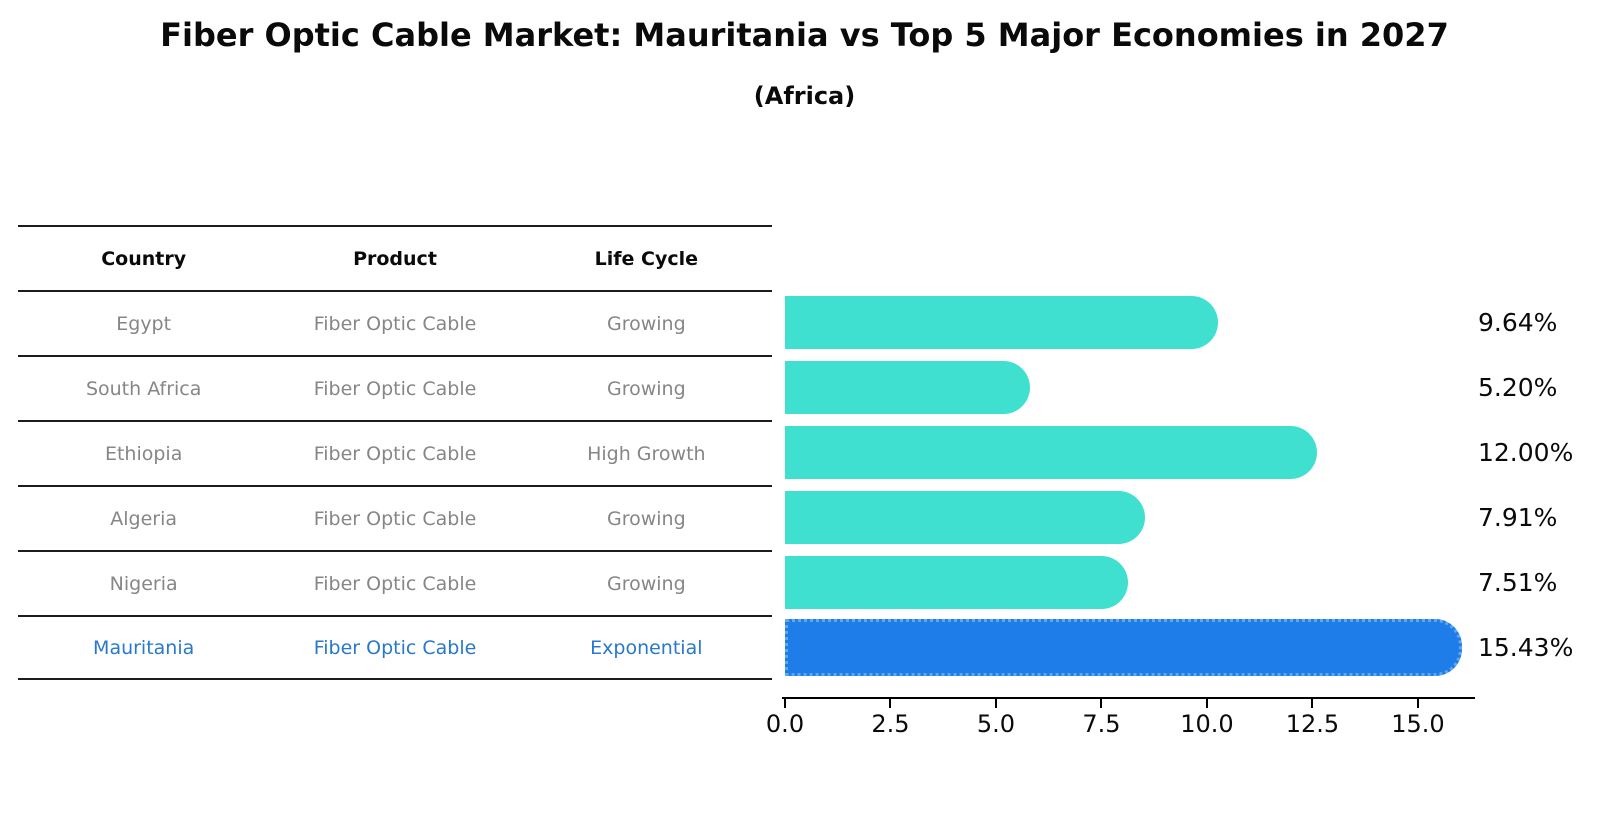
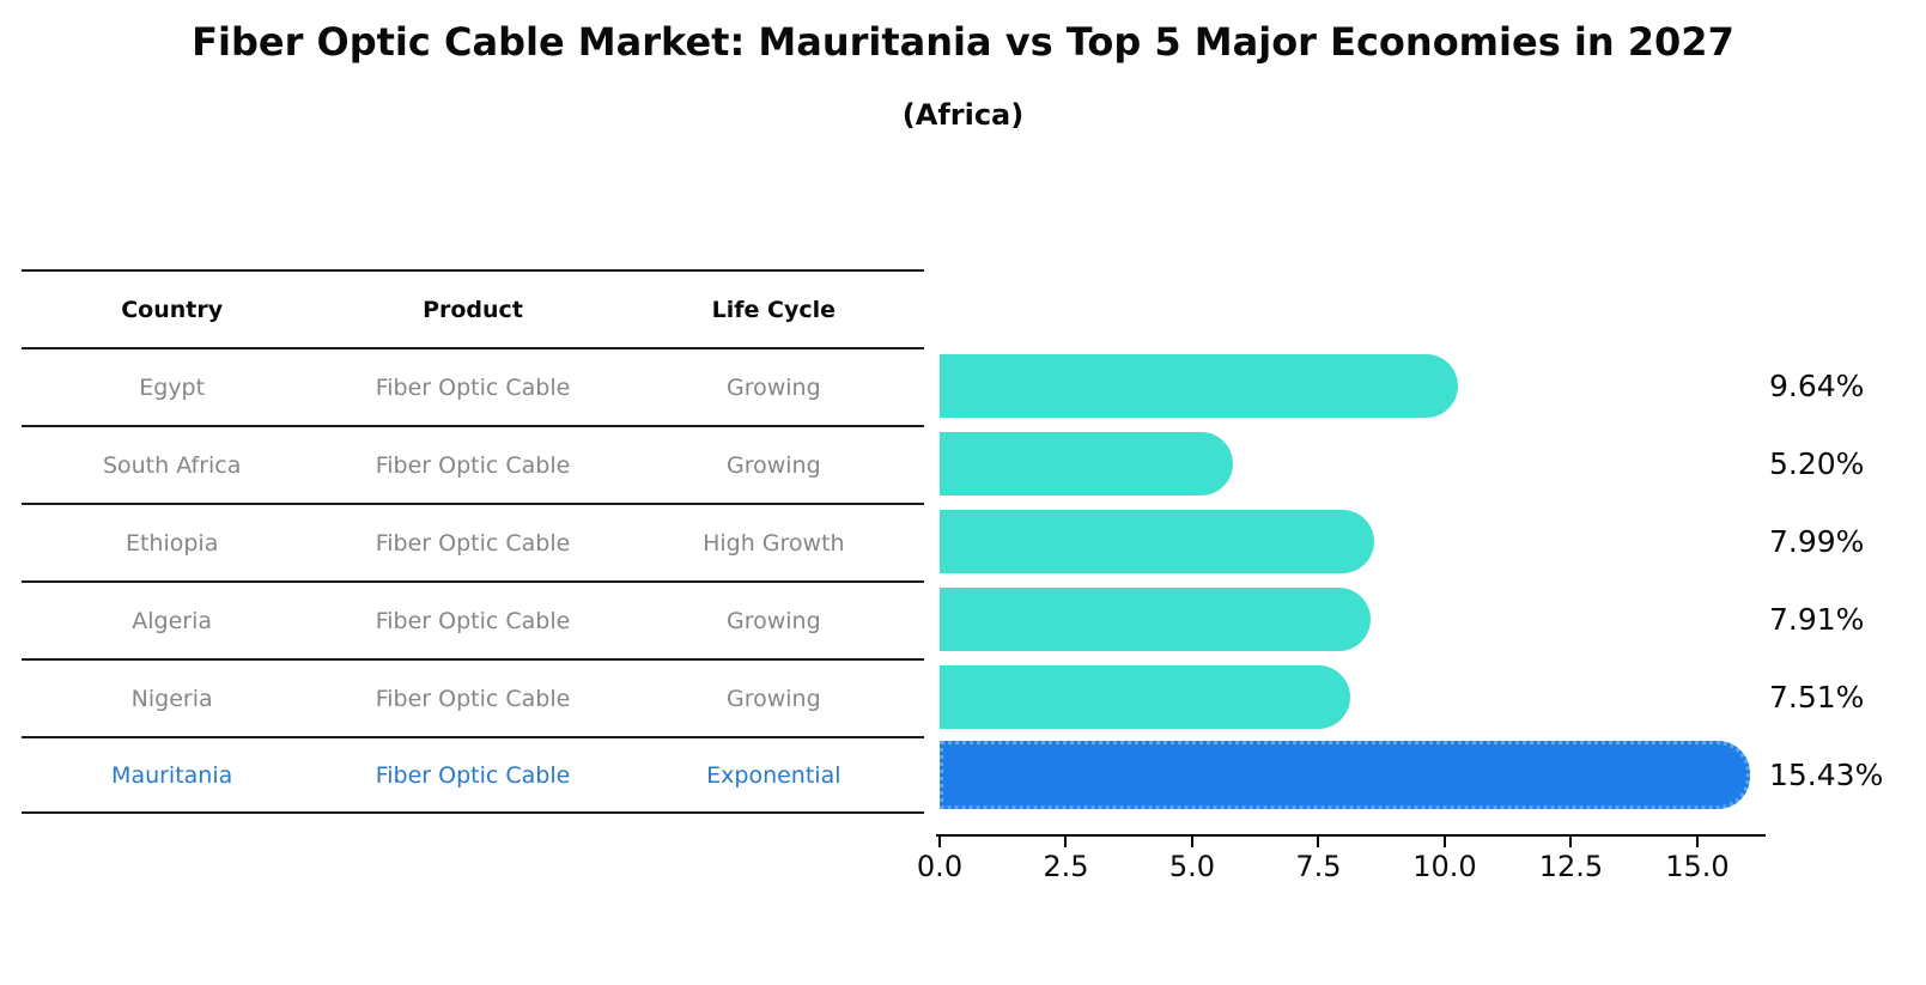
Ethiopia: 12.00% -> 7.99%
